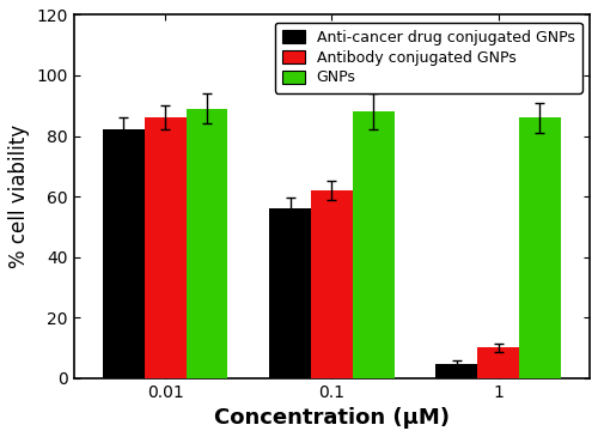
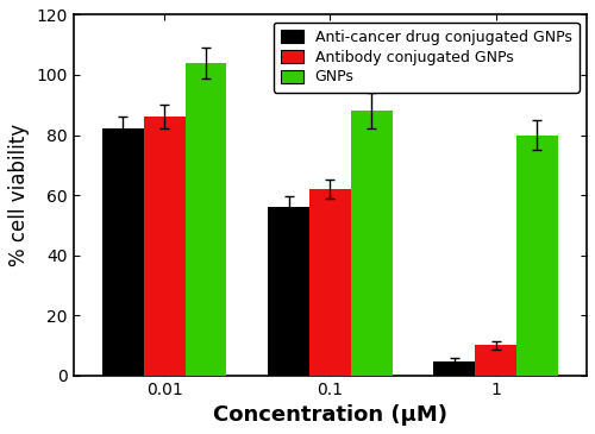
GNPs/0.01: 89 -> 104
GNPs/1: 86 -> 80
